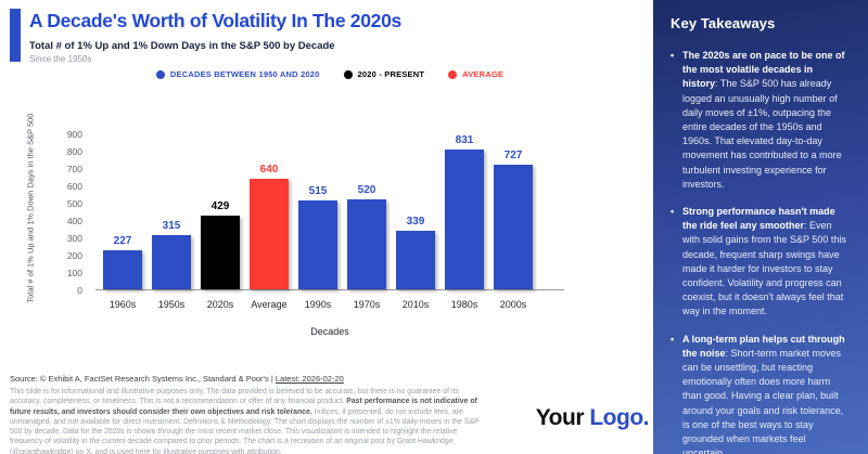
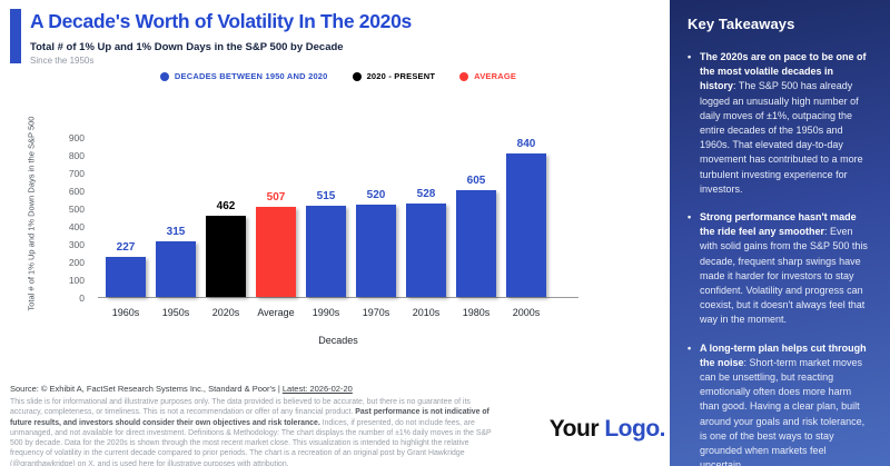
2020s: 429 -> 462
Average: 640 -> 507
2010s: 339 -> 528
1980s: 831 -> 605
2000s: 727 -> 840
